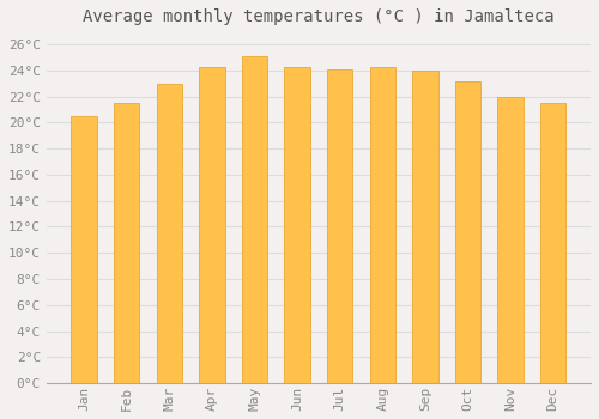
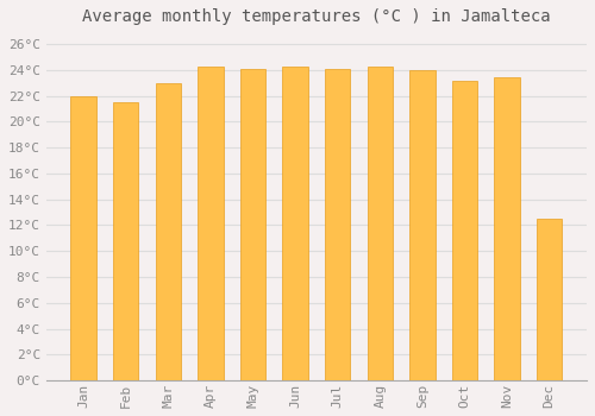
Jan: 20.5°C -> 22.0°C
May: 25.1°C -> 24.1°C
Nov: 22.0°C -> 23.4°C
Dec: 21.5°C -> 12.5°C
